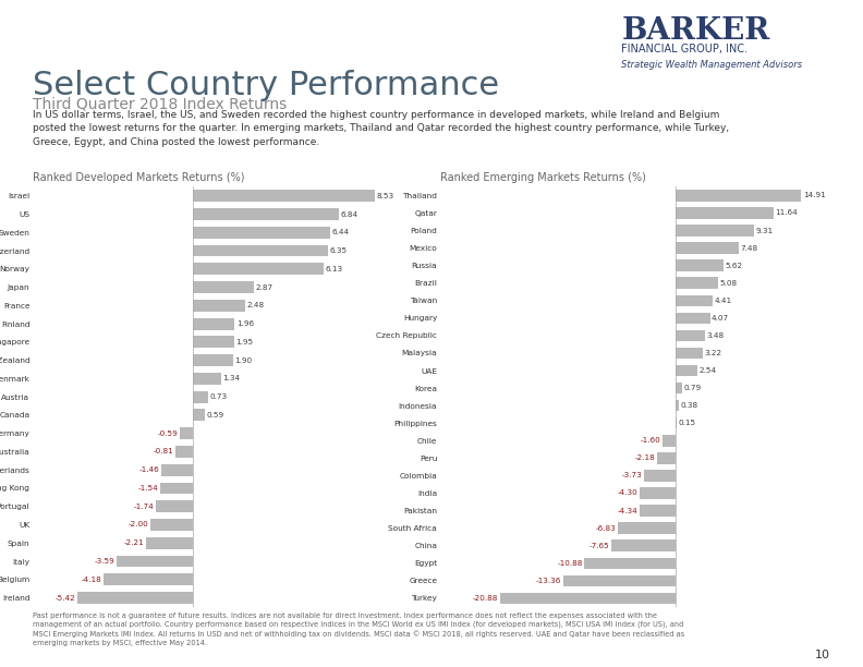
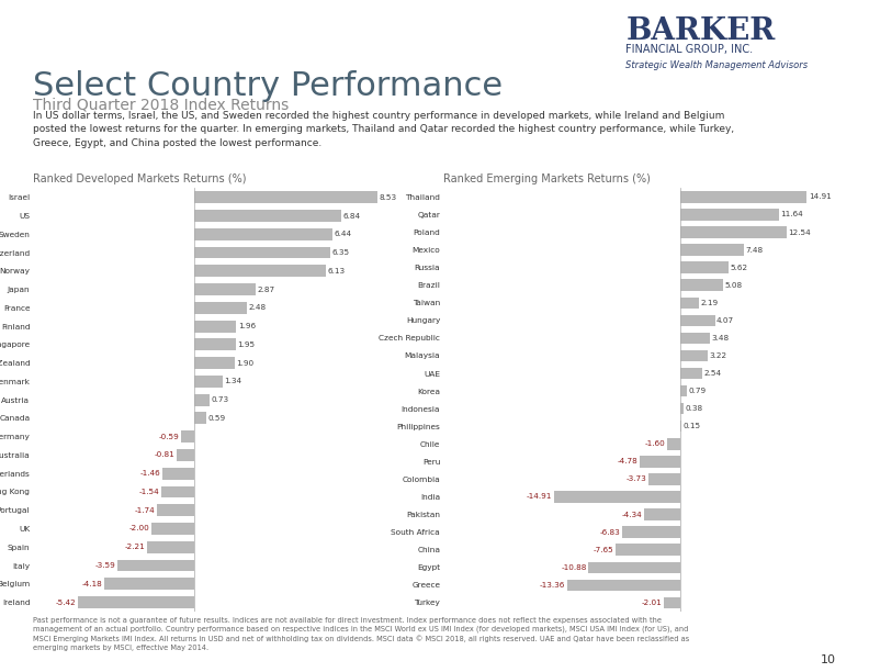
Poland: 9.31 -> 12.54
Taiwan: 4.41 -> 2.19
Peru: -2.18 -> -4.78
India: -4.30 -> -14.91
Turkey: -20.88 -> -2.01
